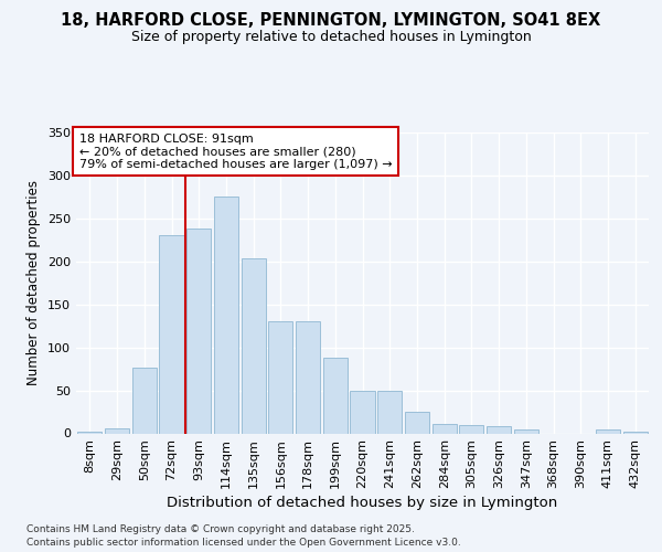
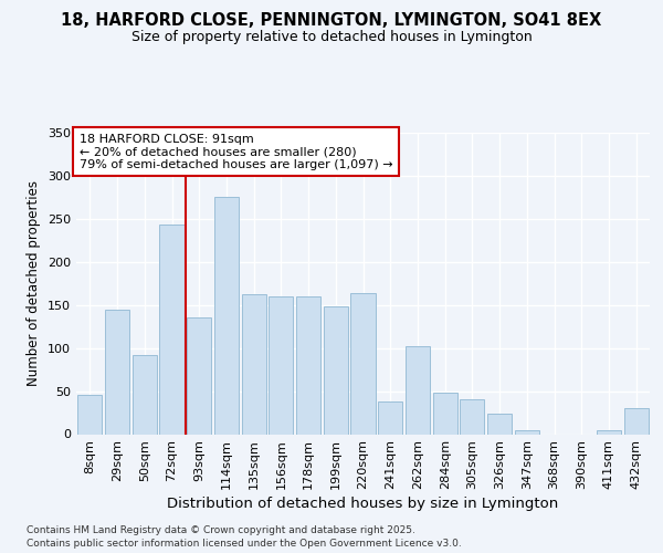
8sqm: 2 -> 46
29sqm: 6 -> 144
50sqm: 77 -> 92
72sqm: 230 -> 244
93sqm: 238 -> 136
135sqm: 203 -> 162
156sqm: 130 -> 160
178sqm: 130 -> 160
199sqm: 88 -> 148
220sqm: 50 -> 164
241sqm: 49 -> 38
262sqm: 25 -> 102
284sqm: 11 -> 48
305sqm: 10 -> 40
326sqm: 8 -> 24
432sqm: 2 -> 30
